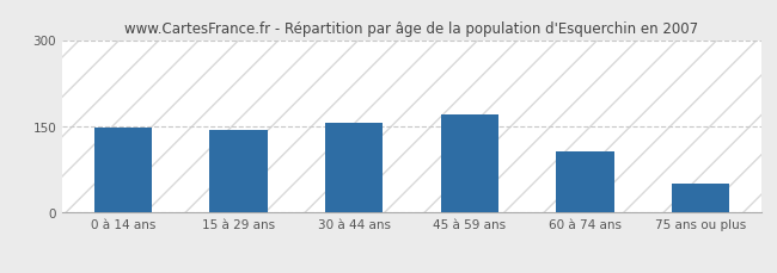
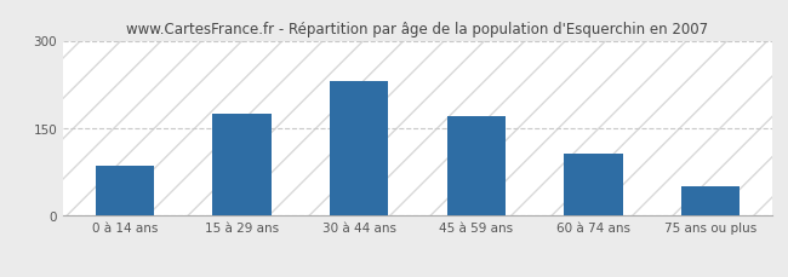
0 à 14 ans: 147 -> 85
15 à 29 ans: 143 -> 175
30 à 44 ans: 157 -> 230
